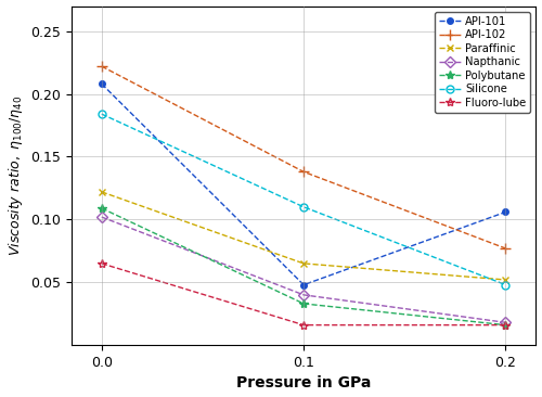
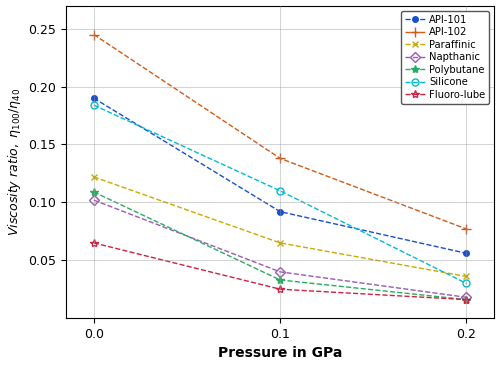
API-101/0.0: 0.208 -> 0.190
API-102/0.0: 0.222 -> 0.245
API-101/0.1: 0.048 -> 0.092
Fluoro-lube/0.1: 0.016 -> 0.025
API-101/0.2: 0.106 -> 0.056
Paraffinic/0.2: 0.052 -> 0.036
Silicone/0.2: 0.048 -> 0.030
